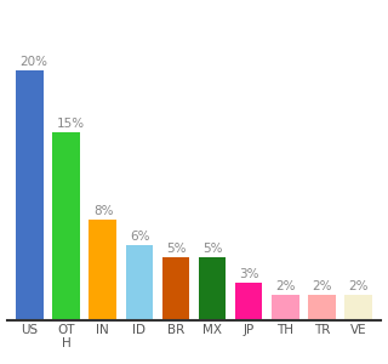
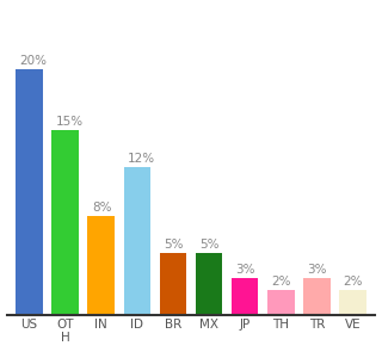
ID: 6% -> 12%
TR: 2% -> 3%
